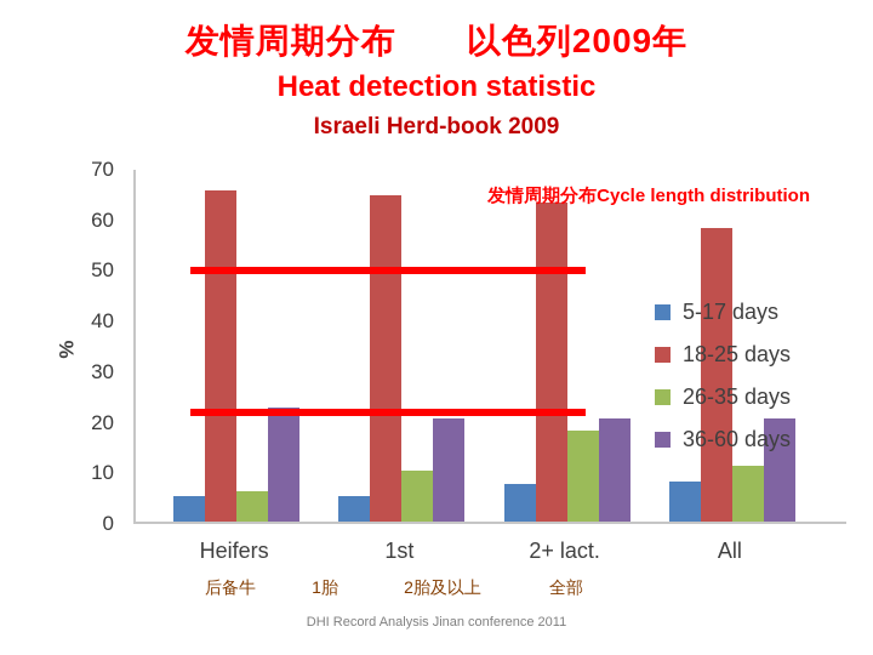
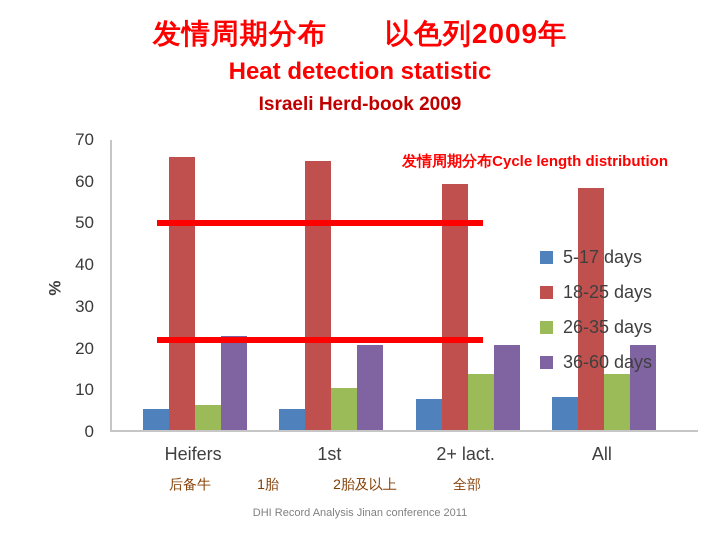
18-25 days/2+ lact.: 63 -> 59
26-35 days/2+ lact.: 18 -> 14
26-35 days/All: 11 -> 14
